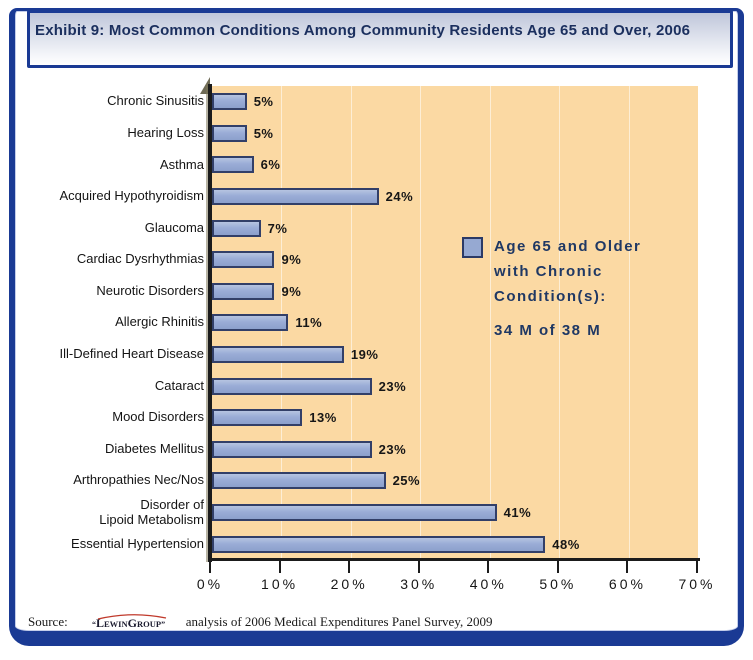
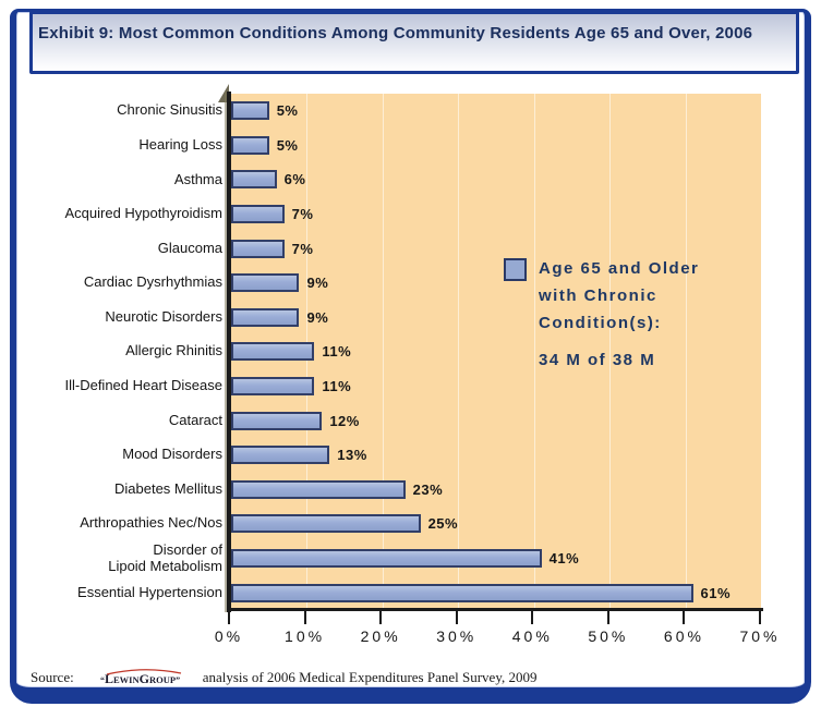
Acquired Hypothyroidism: 24% -> 7%
Ill-Defined Heart Disease: 19% -> 11%
Cataract: 23% -> 12%
Essential Hypertension: 48% -> 61%
